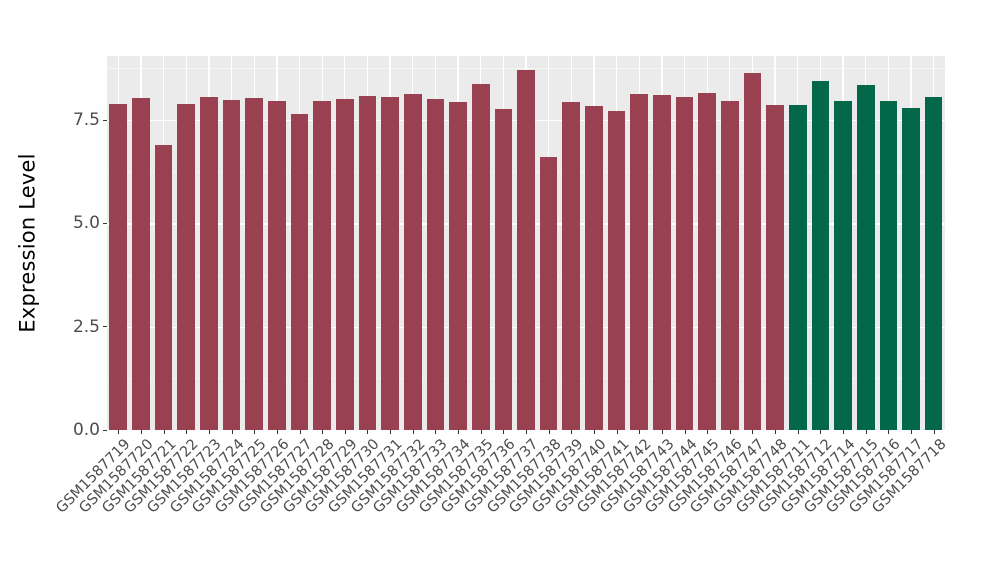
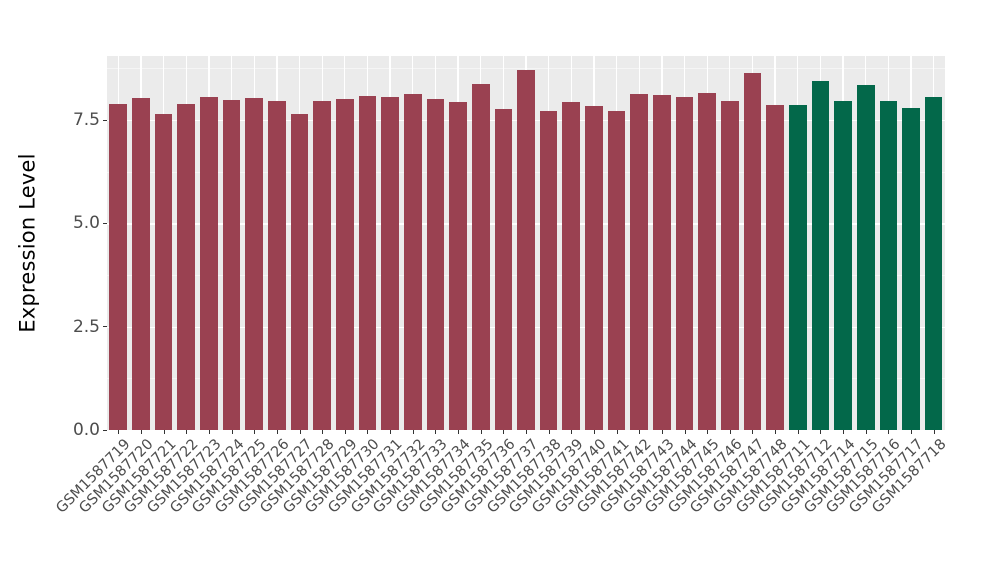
GSM1587721: 6.9 -> 7.7
GSM1587738: 6.6 -> 7.7
